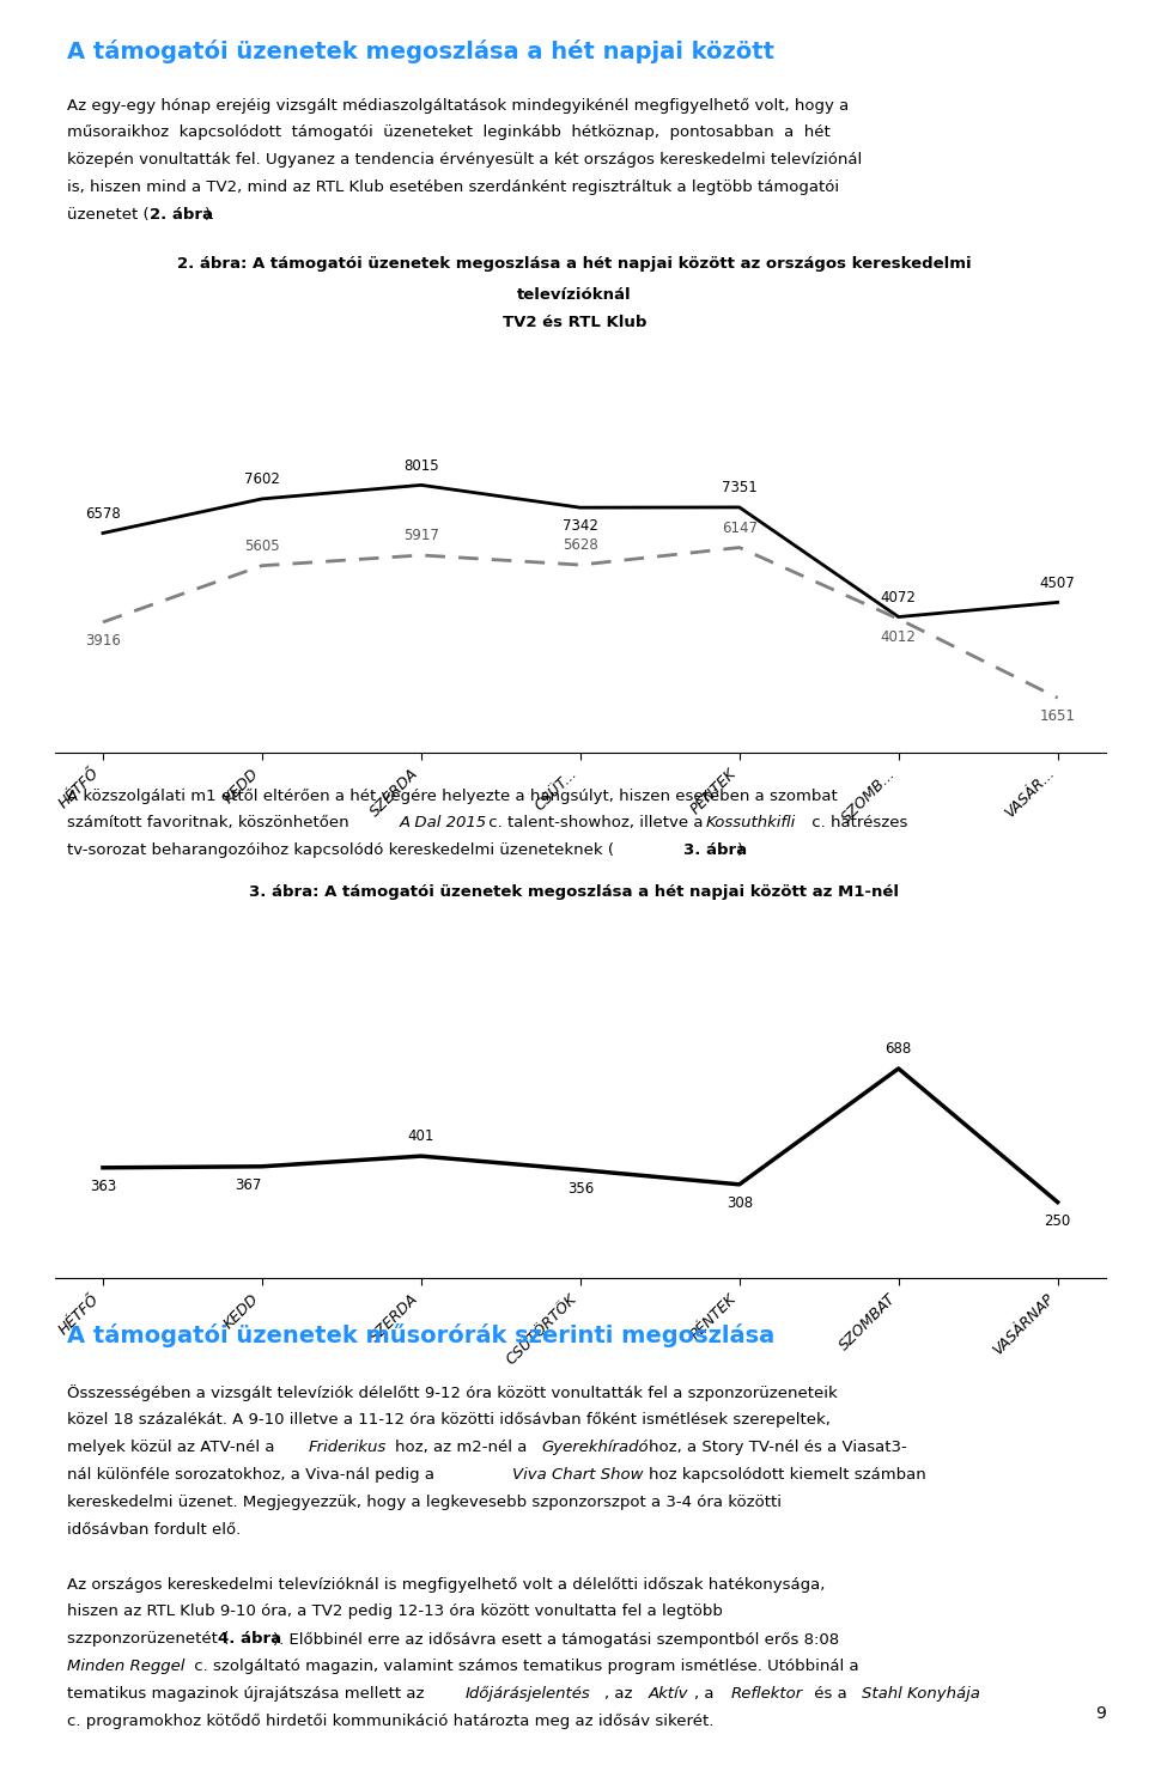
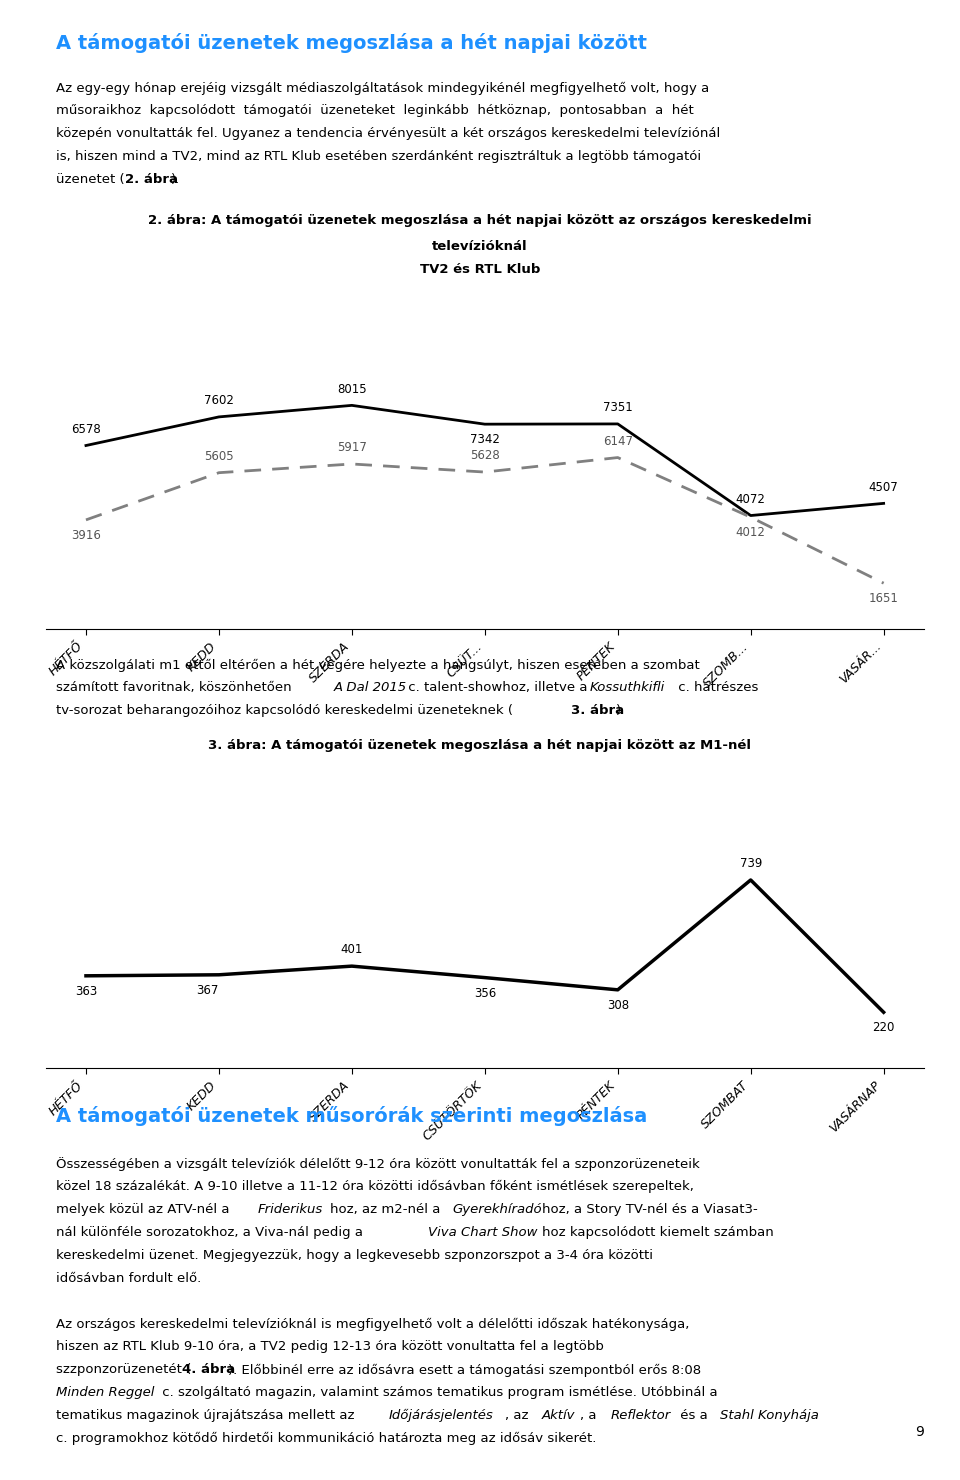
SZOMBAT: 688 -> 739
VASÁRNAP: 250 -> 220
